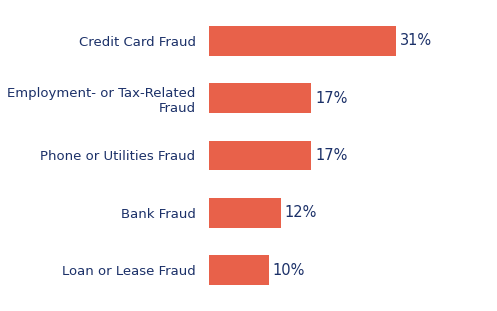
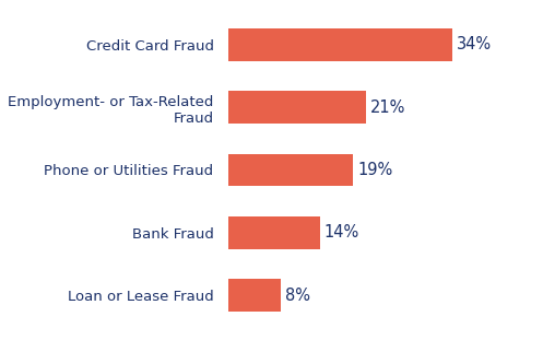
Credit Card Fraud: 31% -> 34%
Employment- or Tax-Related Fraud: 17% -> 21%
Phone or Utilities Fraud: 17% -> 19%
Bank Fraud: 12% -> 14%
Loan or Lease Fraud: 10% -> 8%
